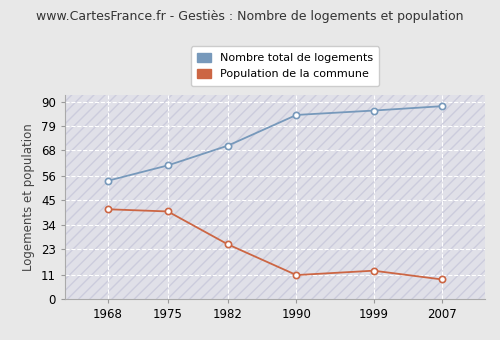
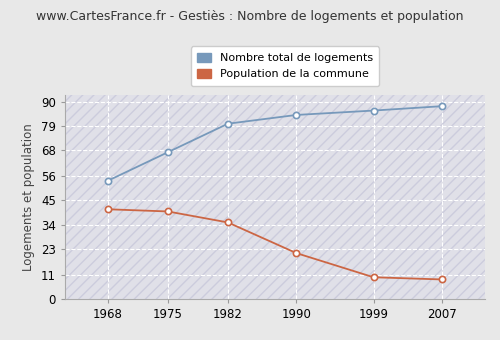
Nombre total de logements/1975: 61 -> 67
Nombre total de logements/1982: 70 -> 80
Population de la commune/1982: 25 -> 35
Population de la commune/1990: 11 -> 21
Population de la commune/1999: 13 -> 10
